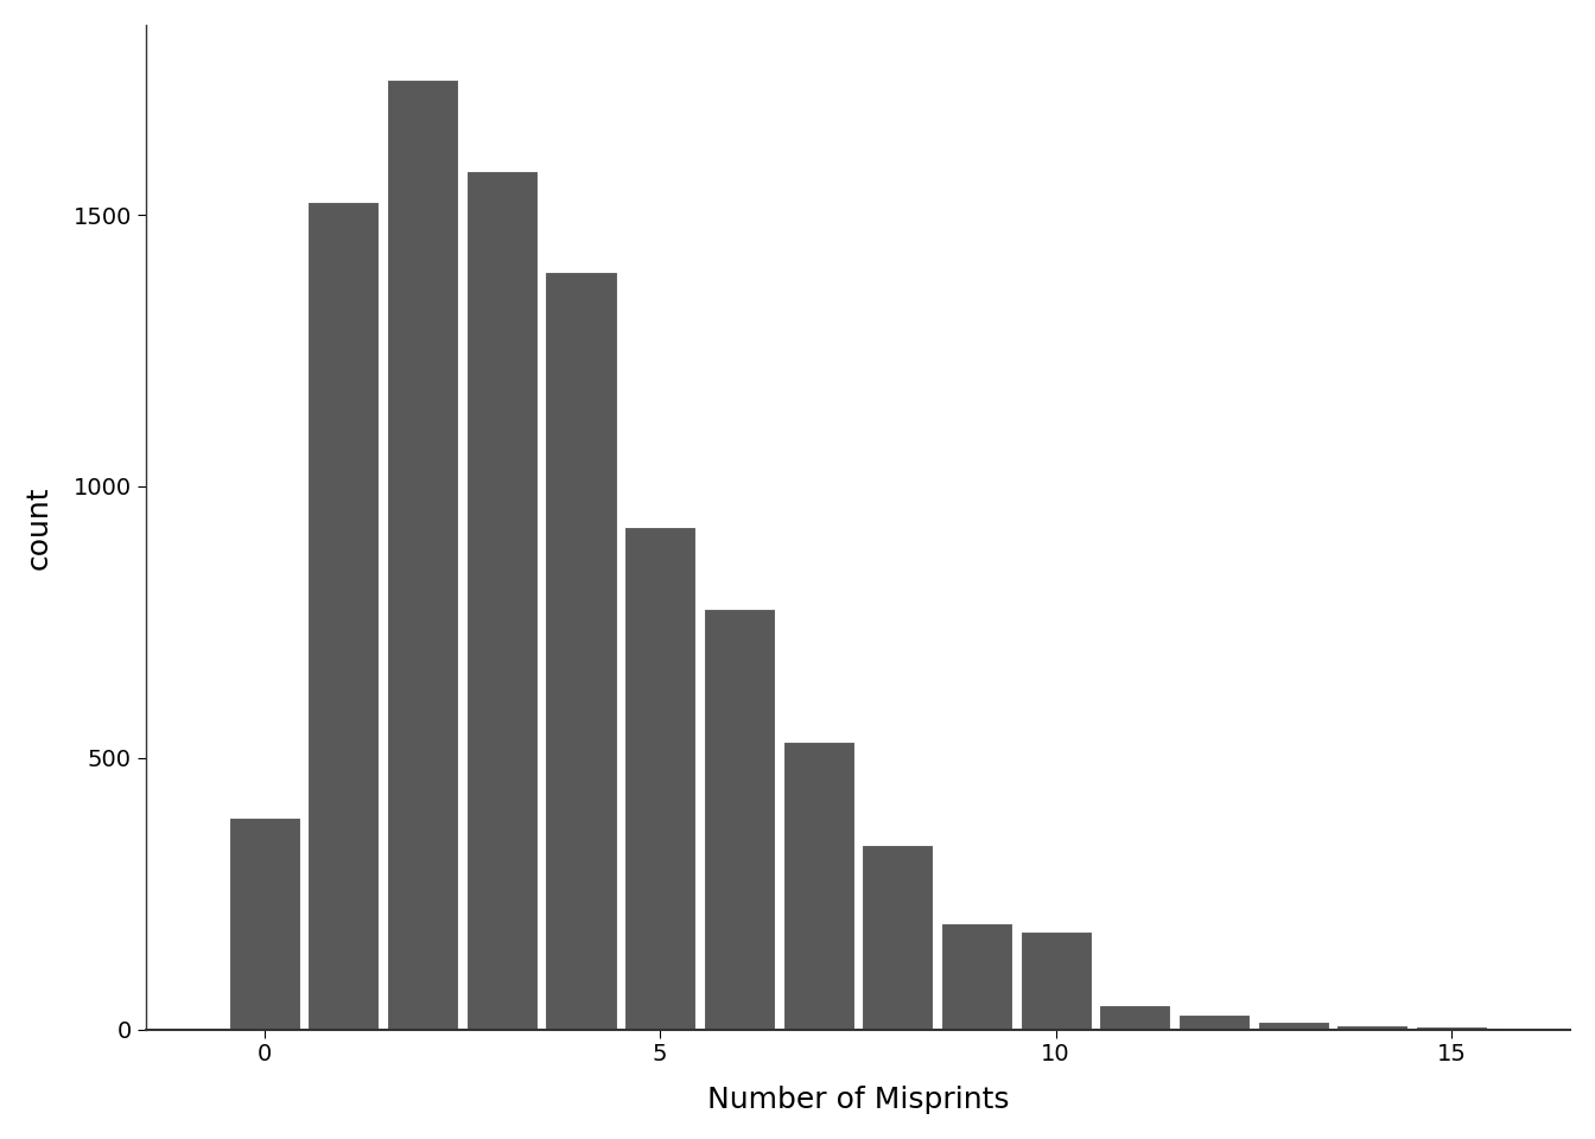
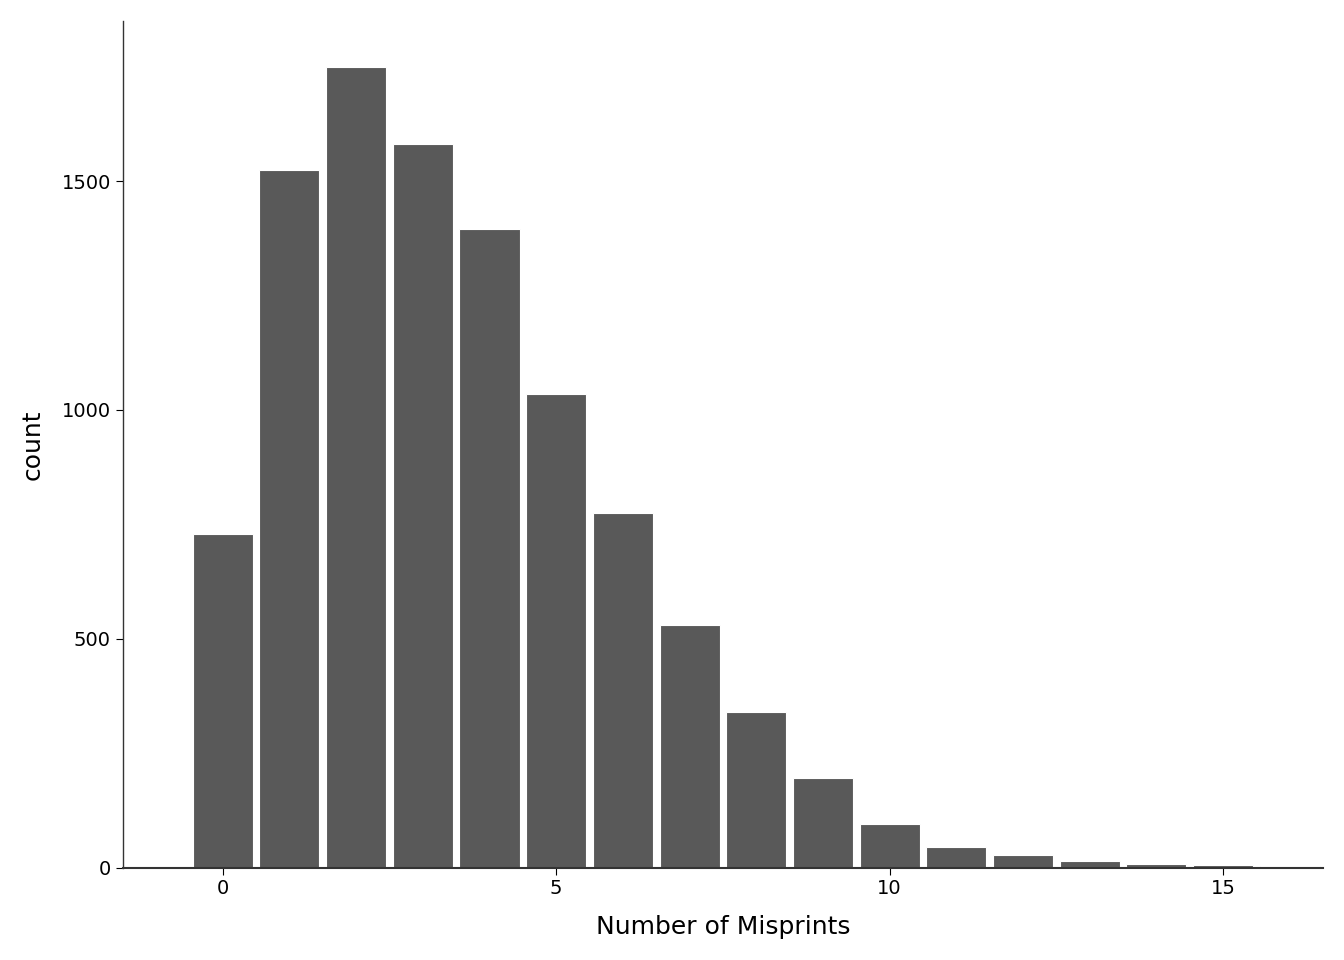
0: 390 -> 730
5: 925 -> 1035
10: 180 -> 95
